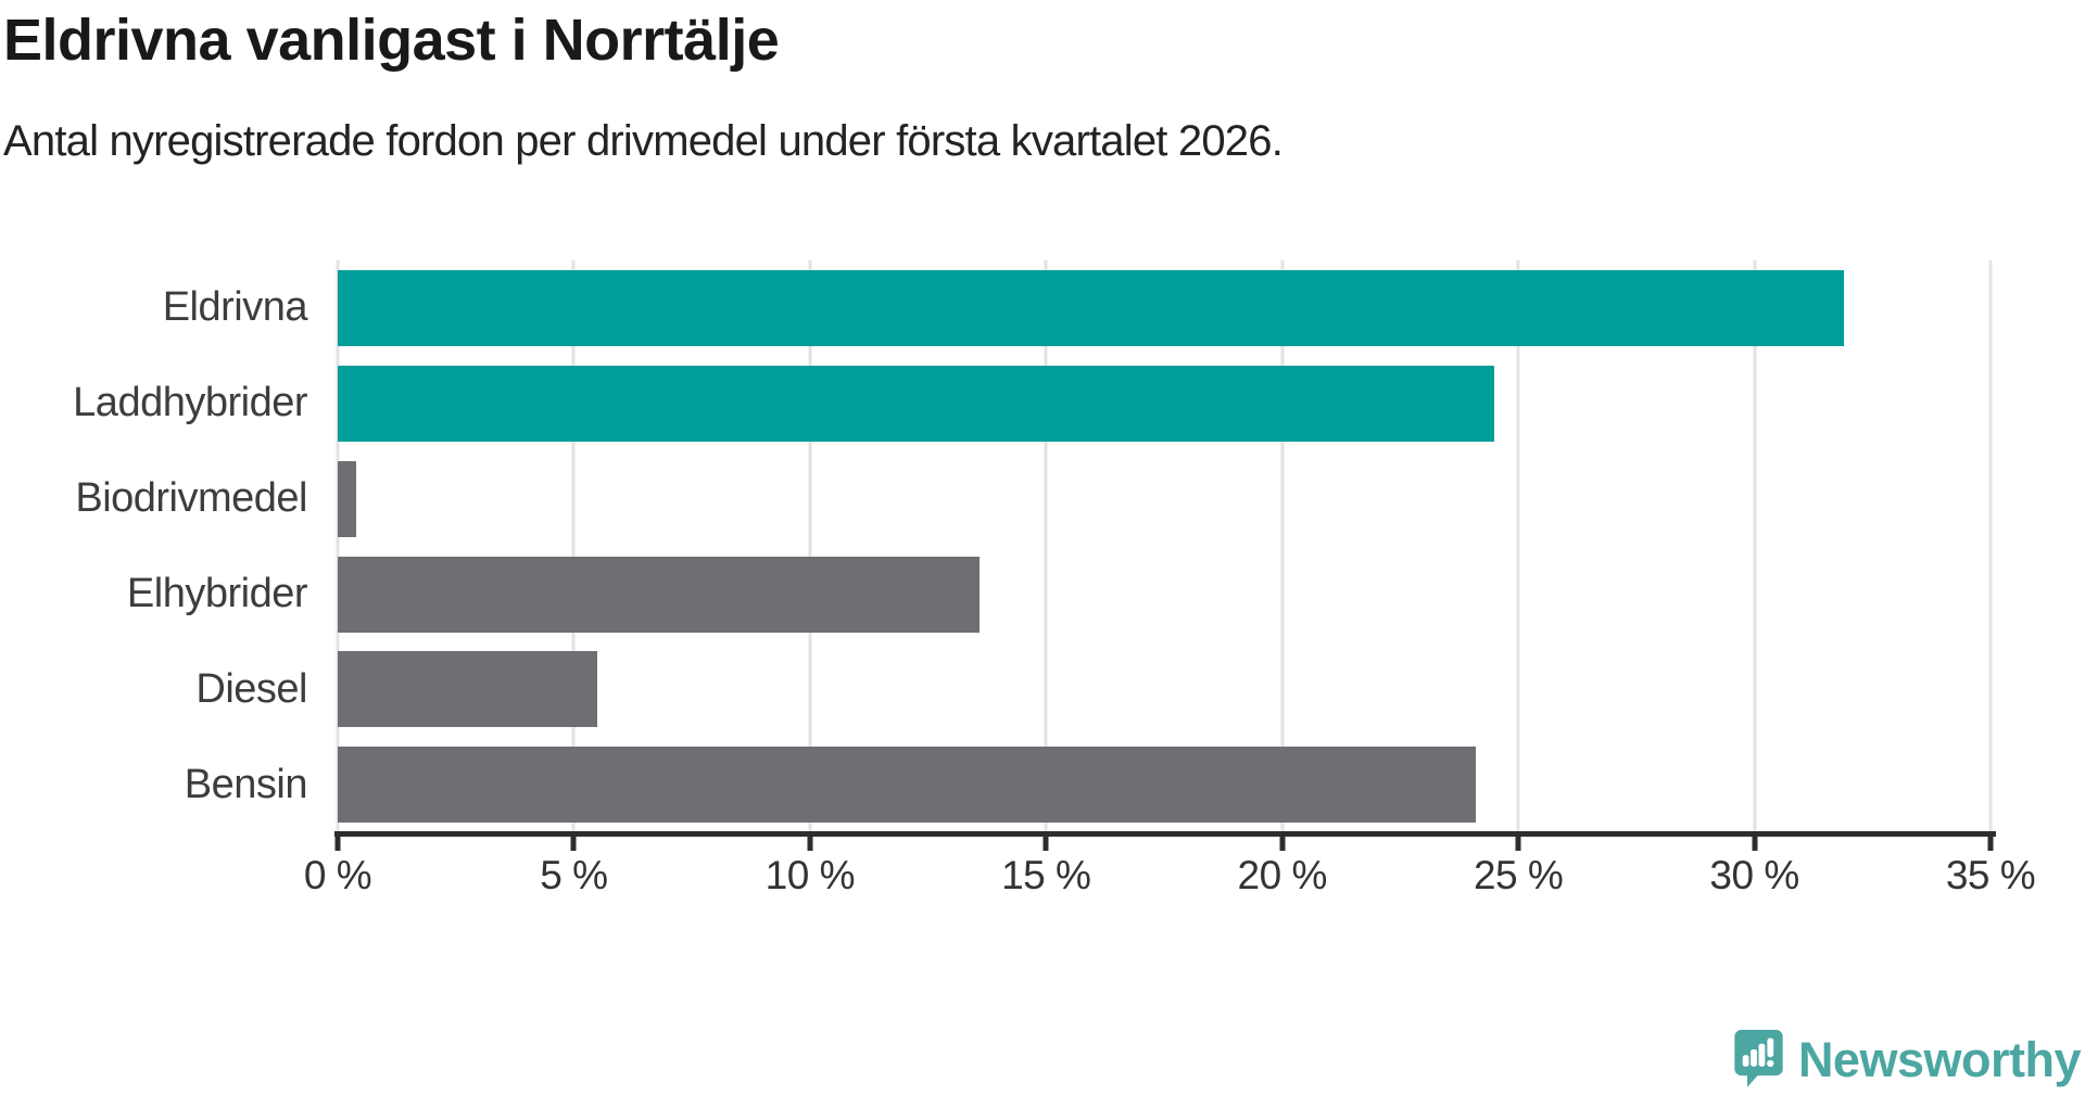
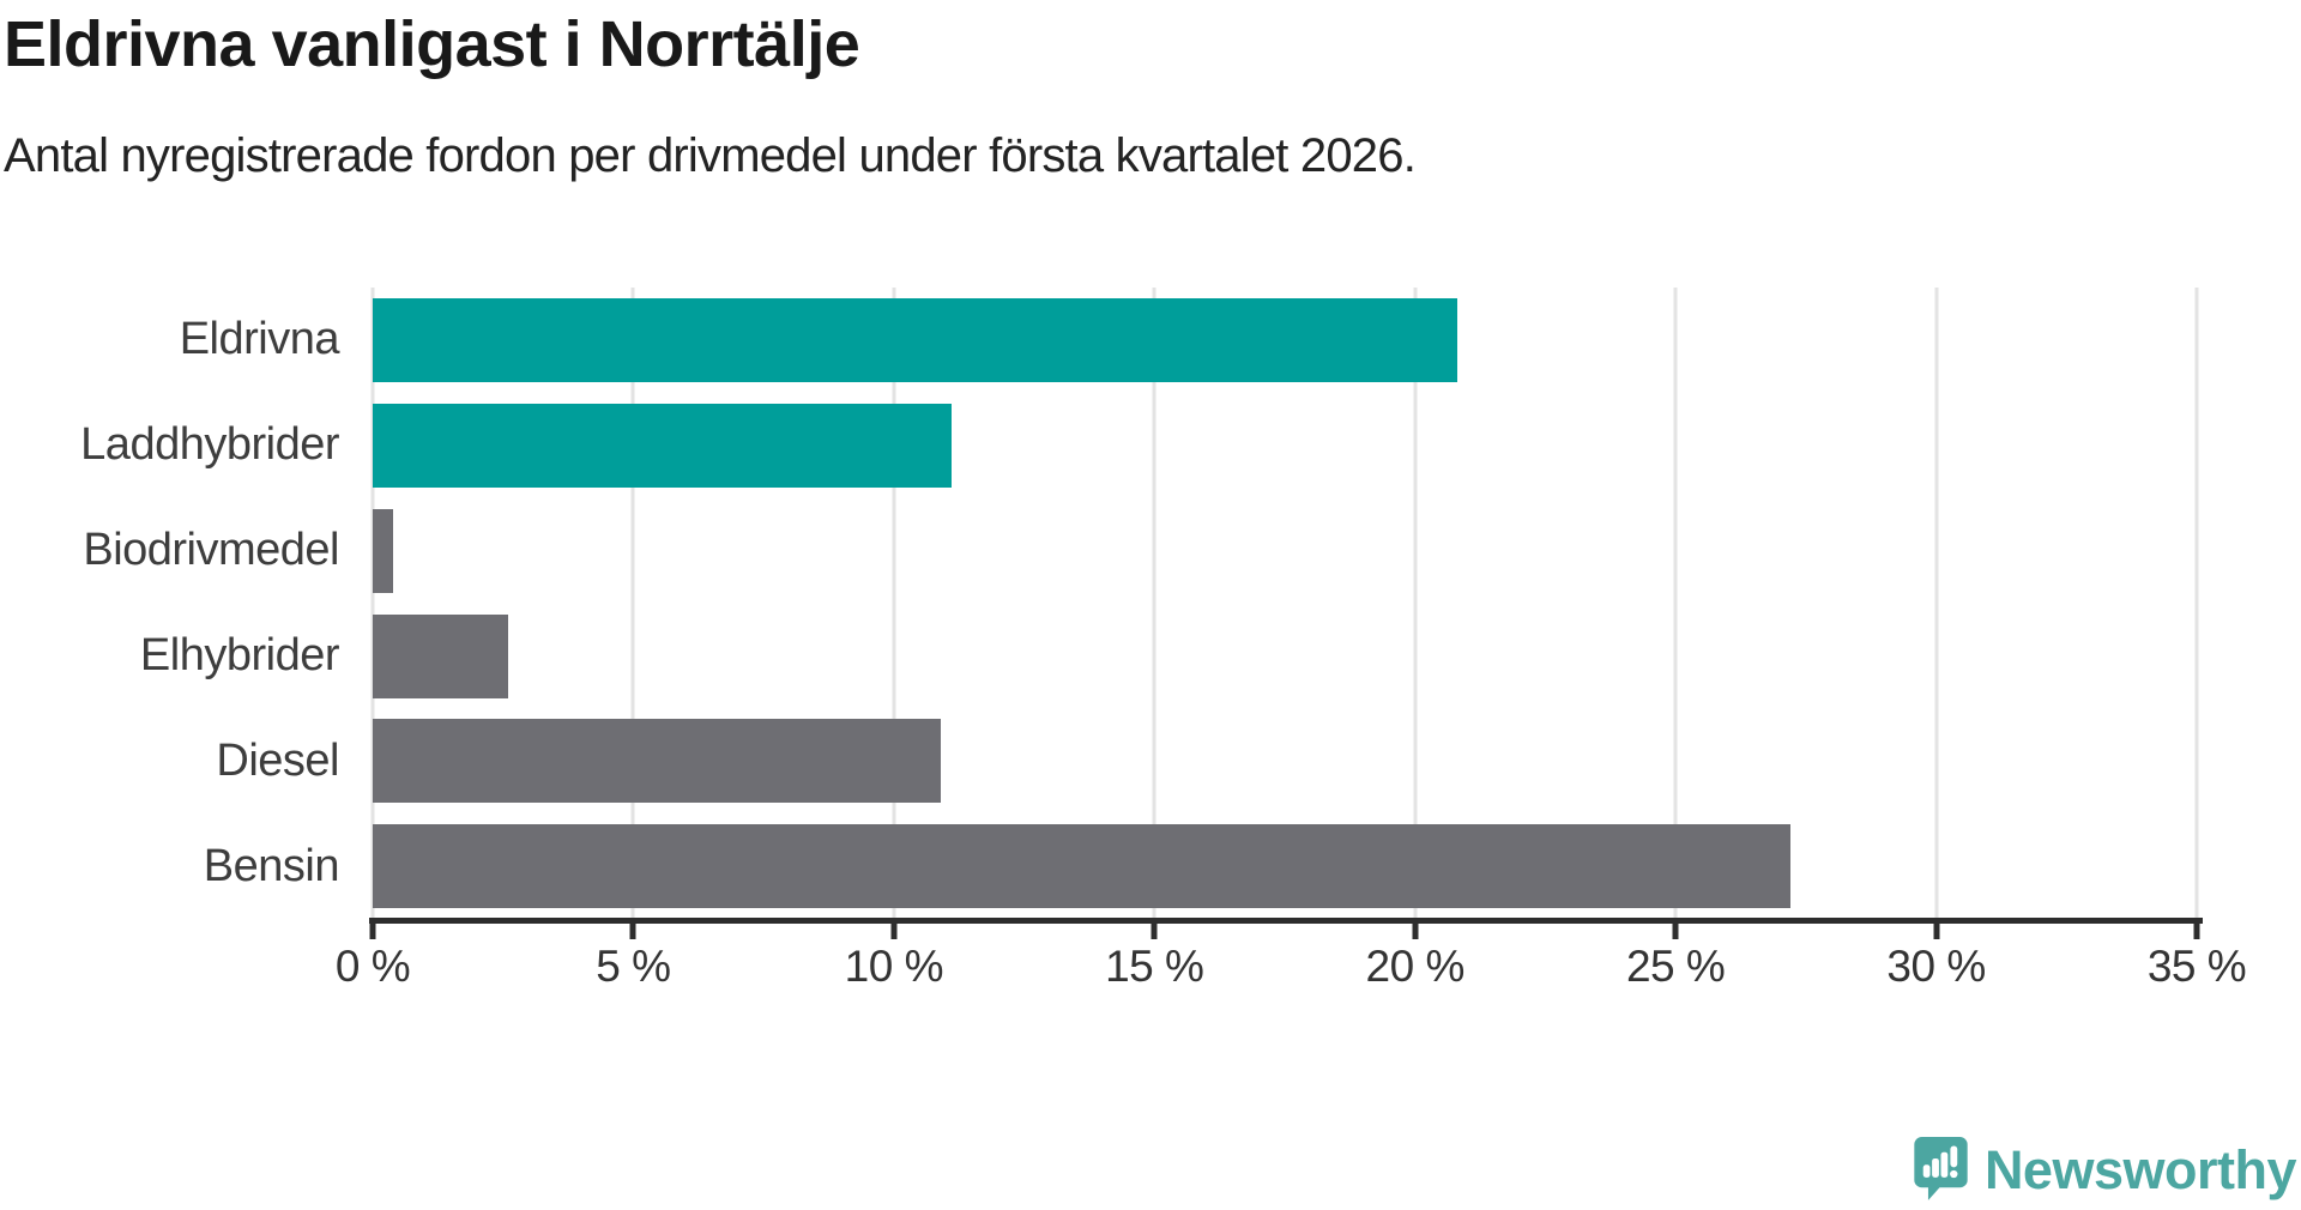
Eldrivna: 31.9% -> 20.8%
Laddhybrider: 24.5% -> 11.1%
Elhybrider: 13.6% -> 2.6%
Diesel: 5.5% -> 10.9%
Bensin: 24.1% -> 27.2%
